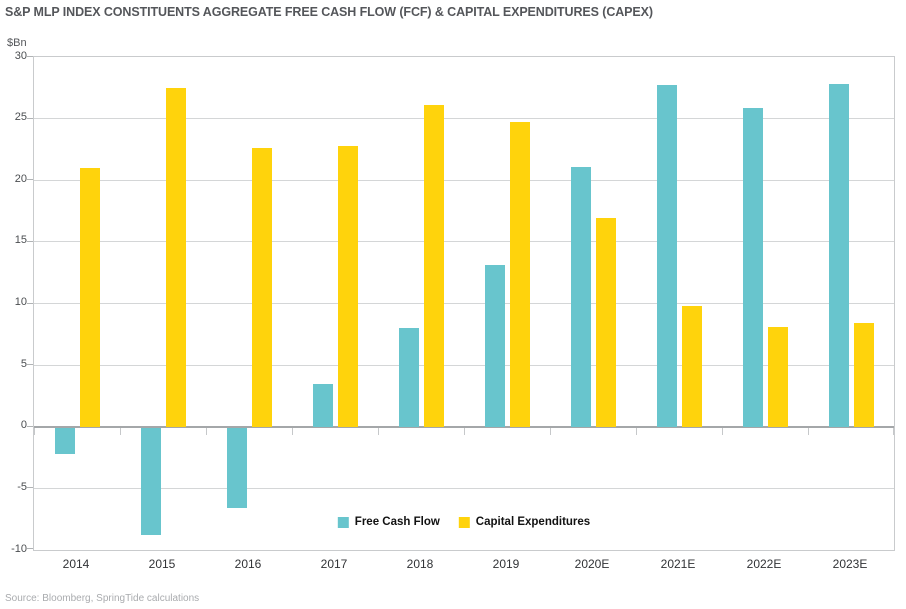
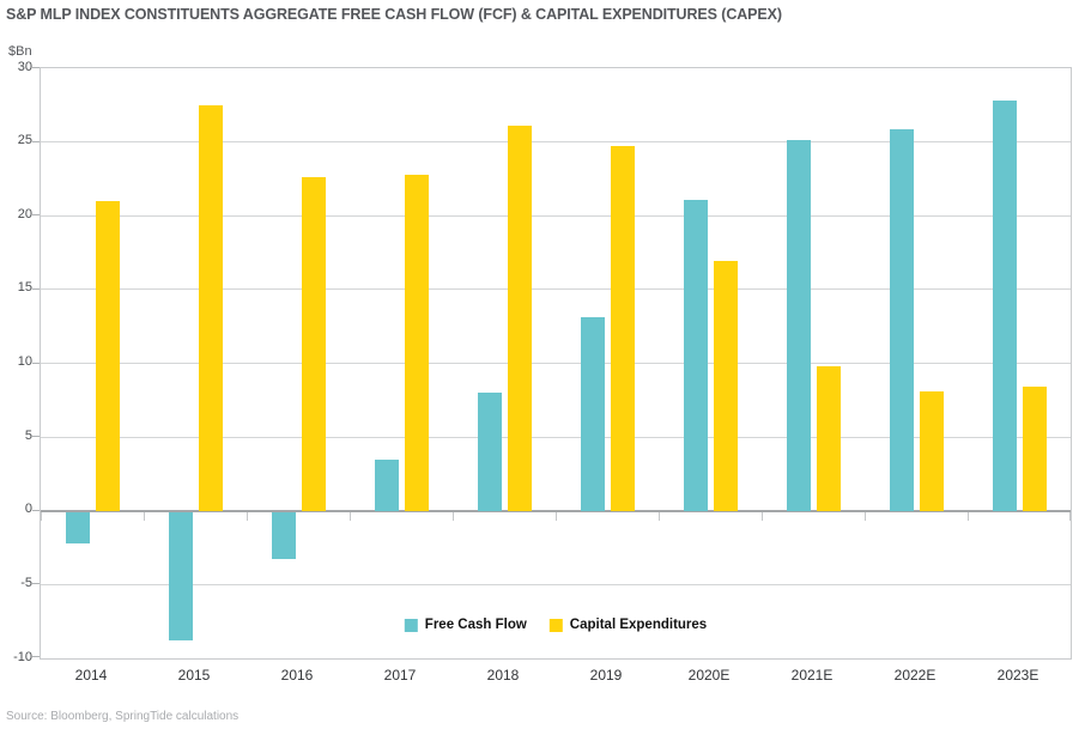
Free Cash Flow/2016: -6.5 -> -3.2
Free Cash Flow/2021E: 27.7 -> 25.1
